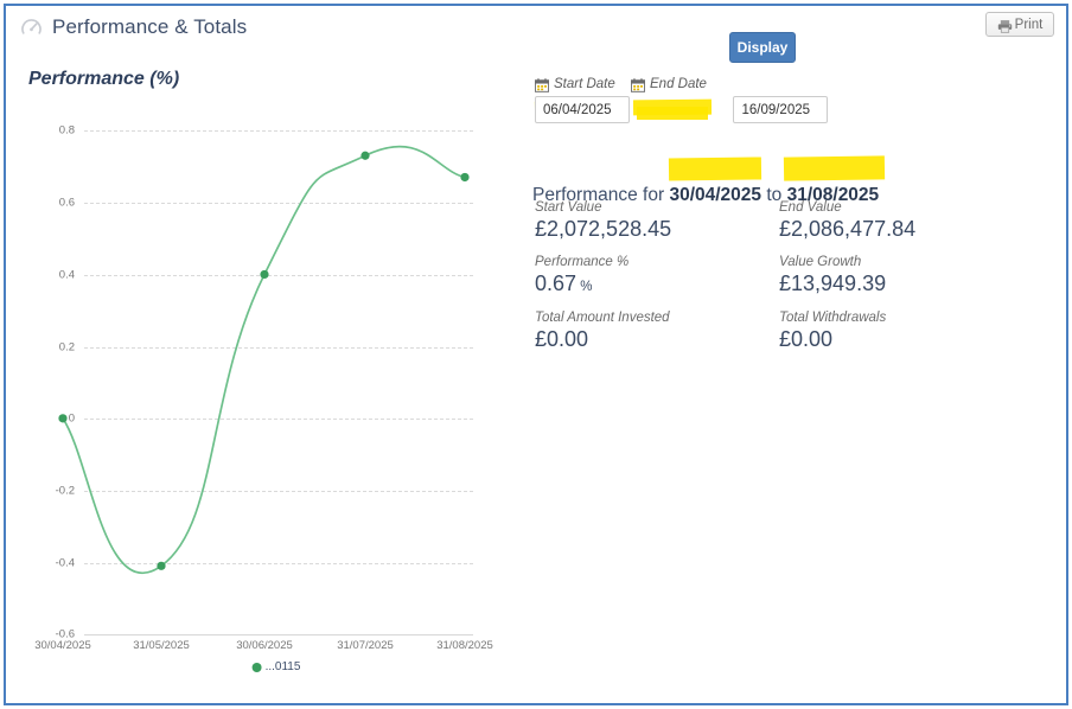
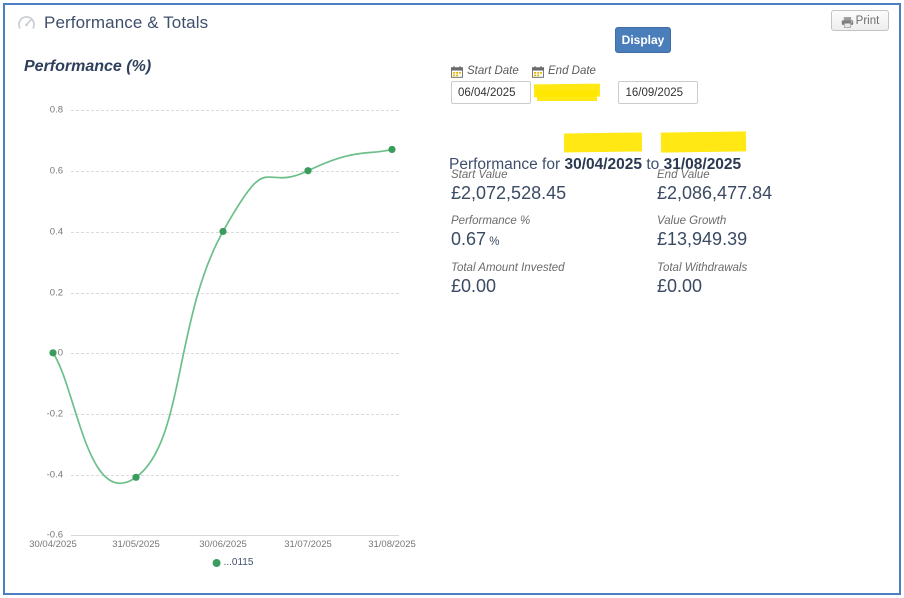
31/07/2025: 0.73 -> 0.60
